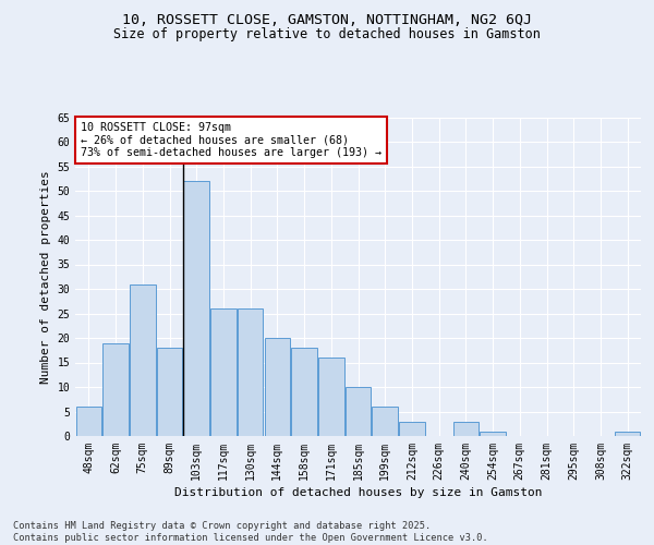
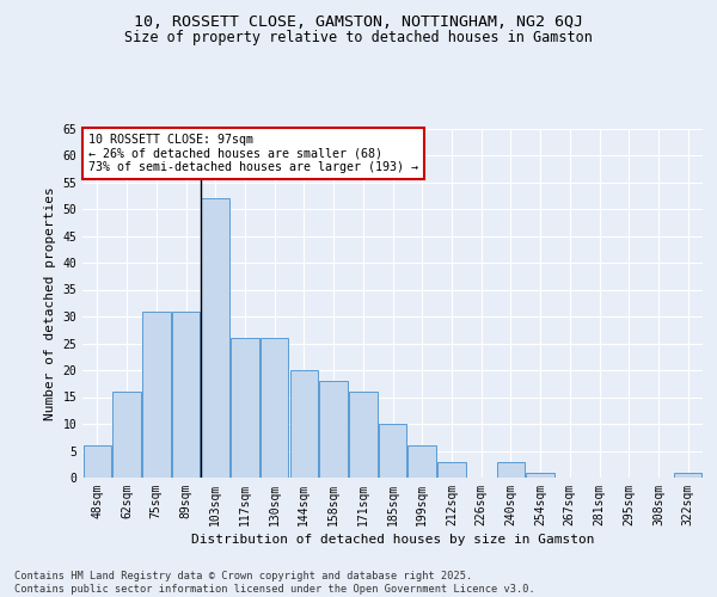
62sqm: 19 -> 16
89sqm: 18 -> 31
